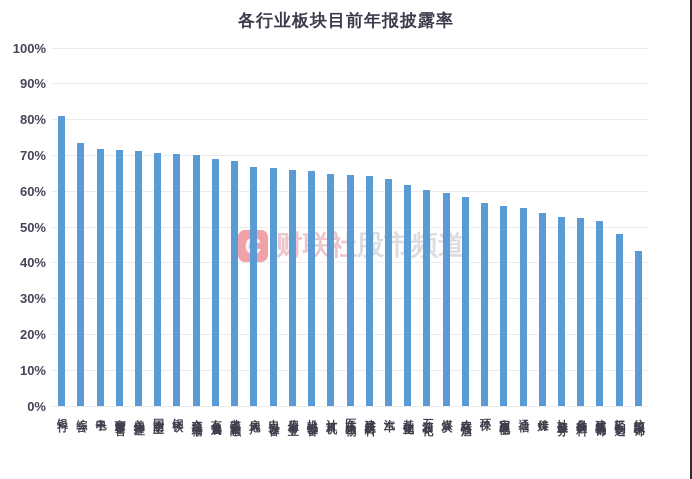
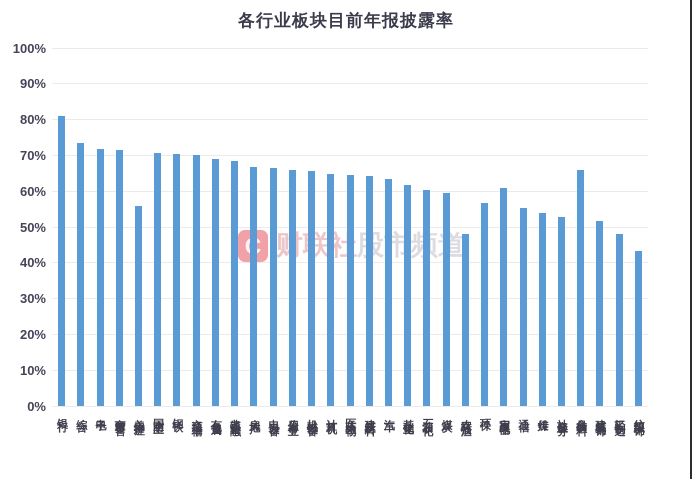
美容护理: 71% -> 56%
农林牧渔: 58% -> 48%
家用电器: 56% -> 61%
食品饮料: 53% -> 66%
